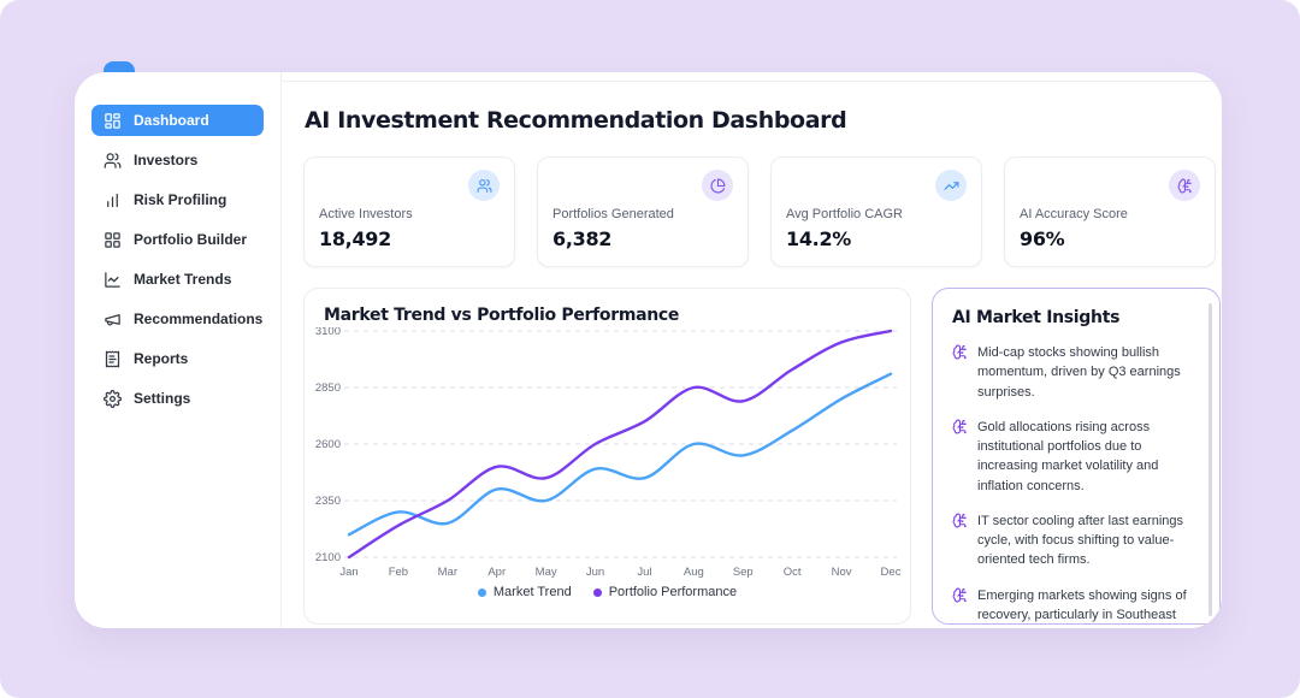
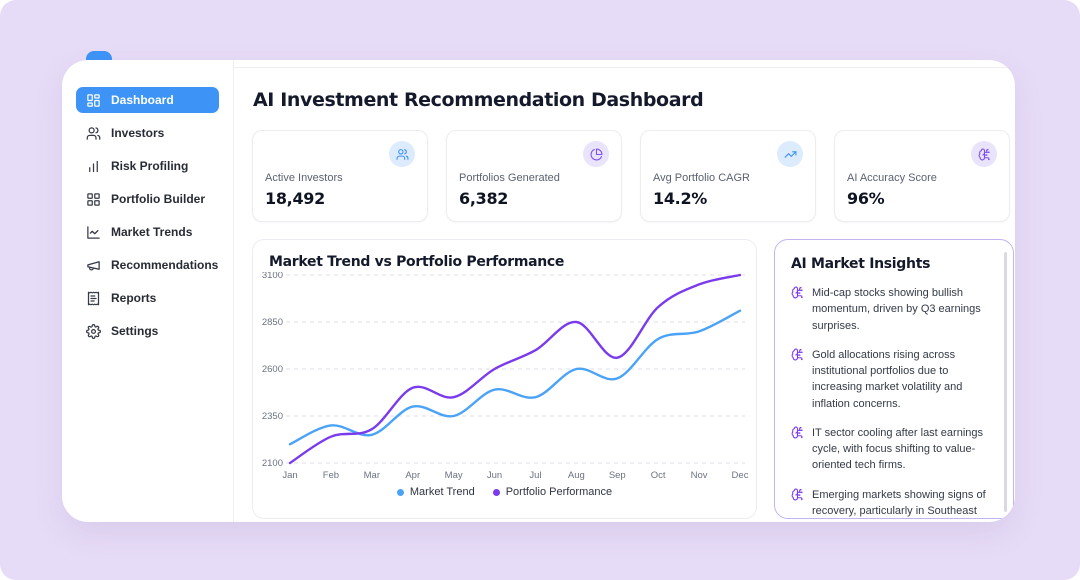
Portfolio Performance/Mar: 2350 -> 2280
Portfolio Performance/Sep: 2790 -> 2660
Market Trend/Oct: 2660 -> 2760
